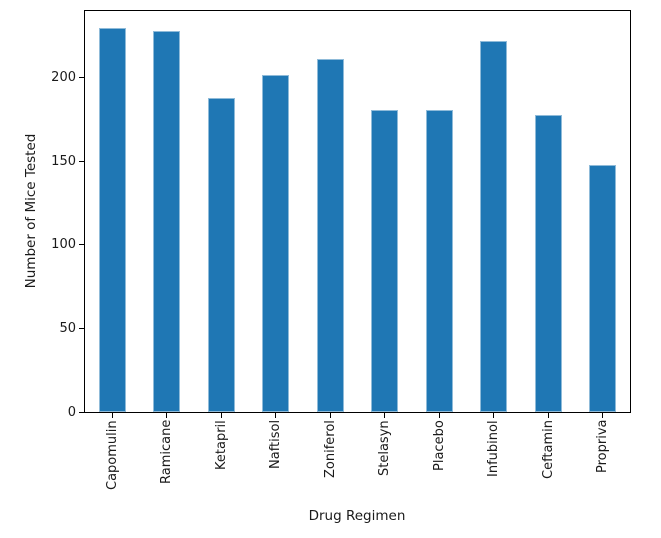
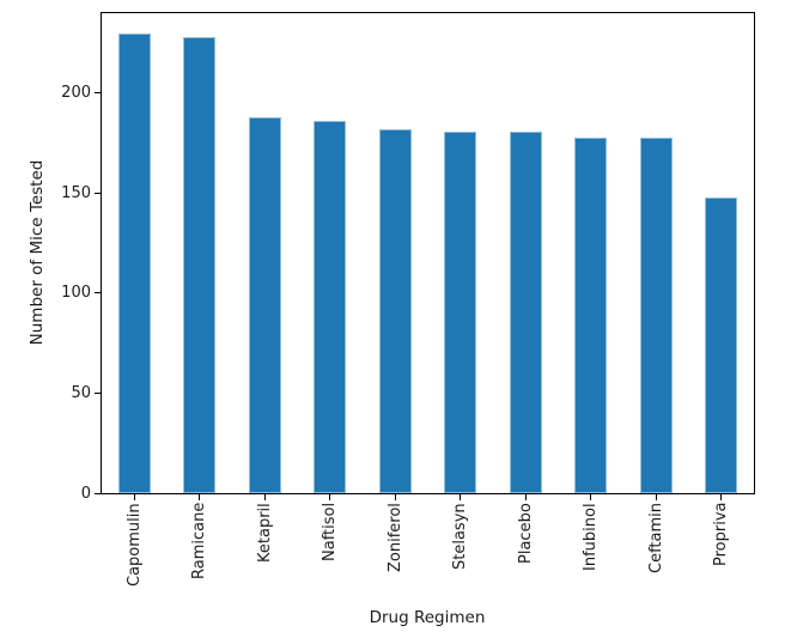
Naftisol: 202 -> 186
Zoniferol: 211 -> 182
Infubinol: 222 -> 178
